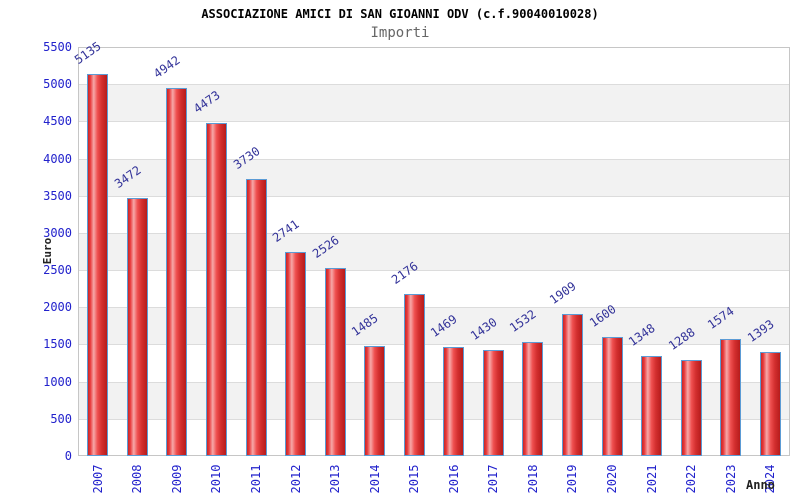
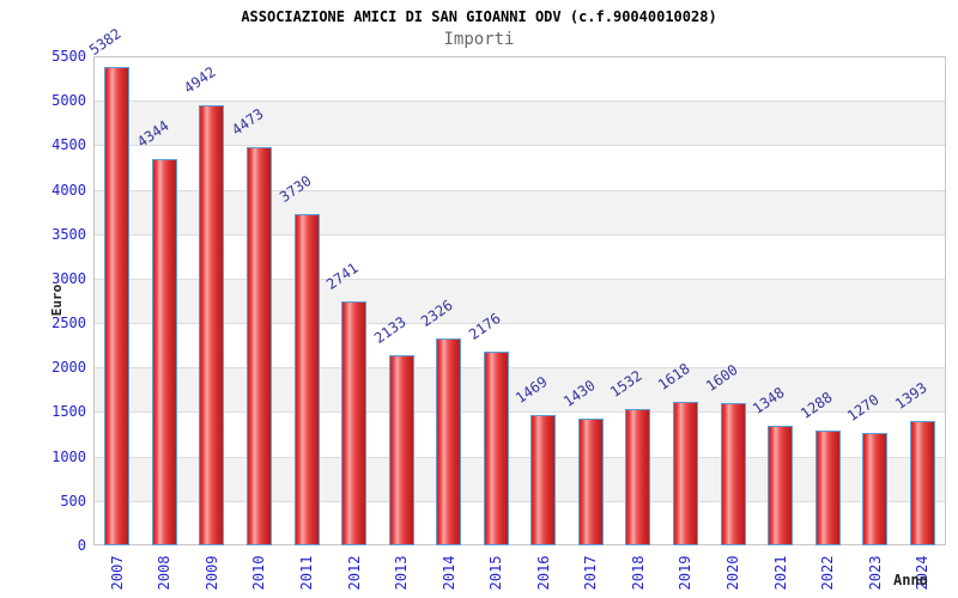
2007: 5135 -> 5382
2008: 3472 -> 4344
2013: 2526 -> 2133
2014: 1485 -> 2326
2019: 1909 -> 1618
2023: 1574 -> 1270
